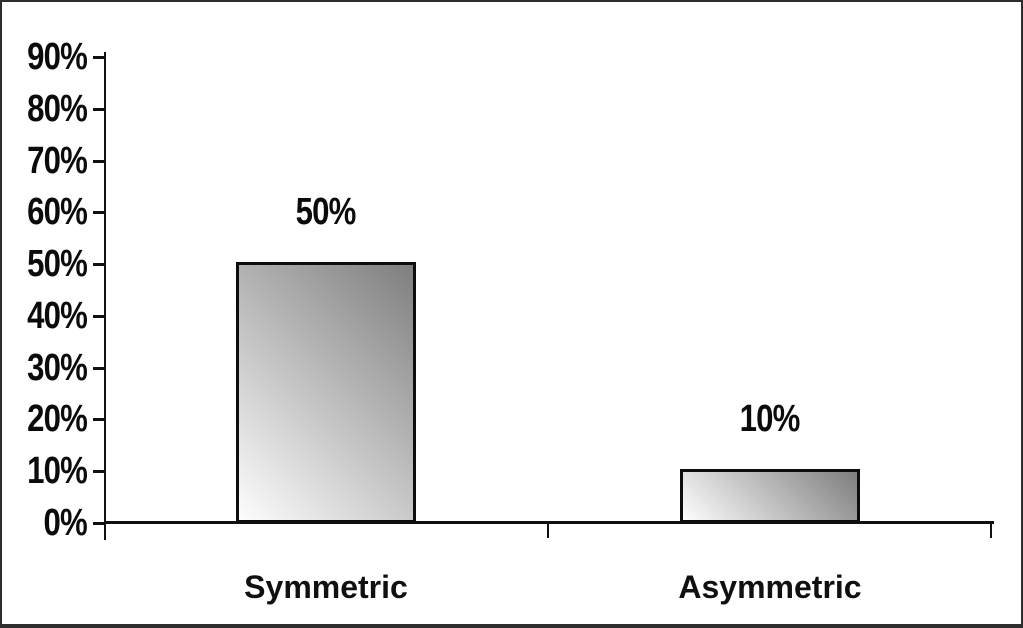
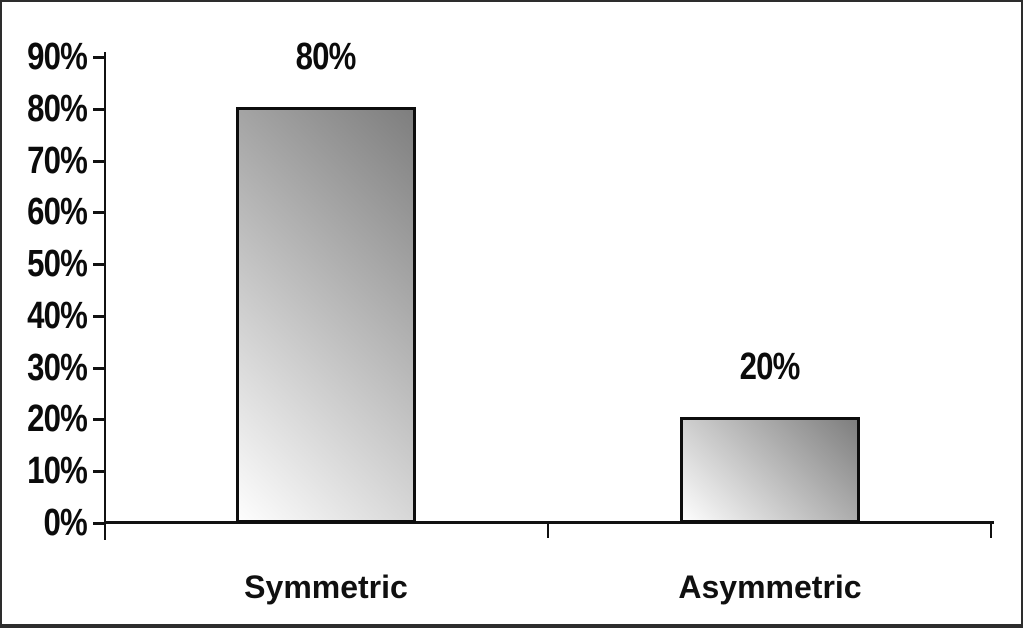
Symmetric: 50% -> 80%
Asymmetric: 10% -> 20%
